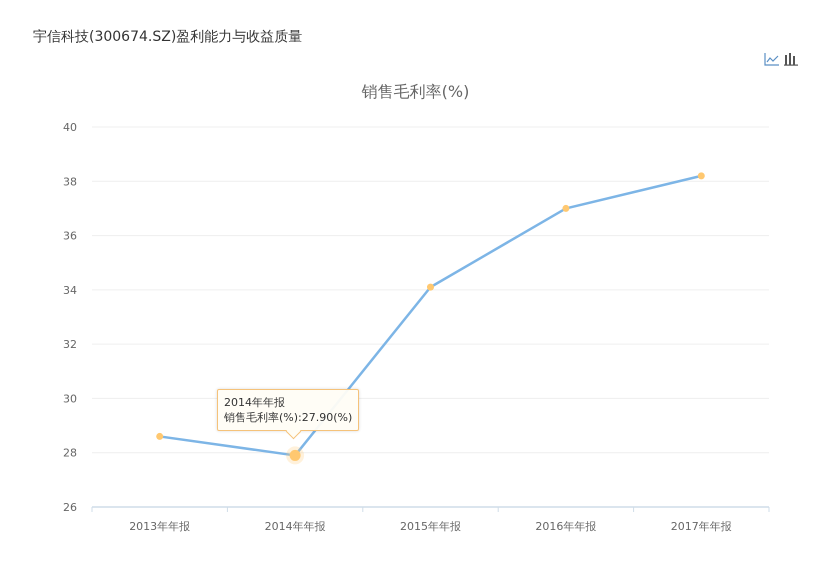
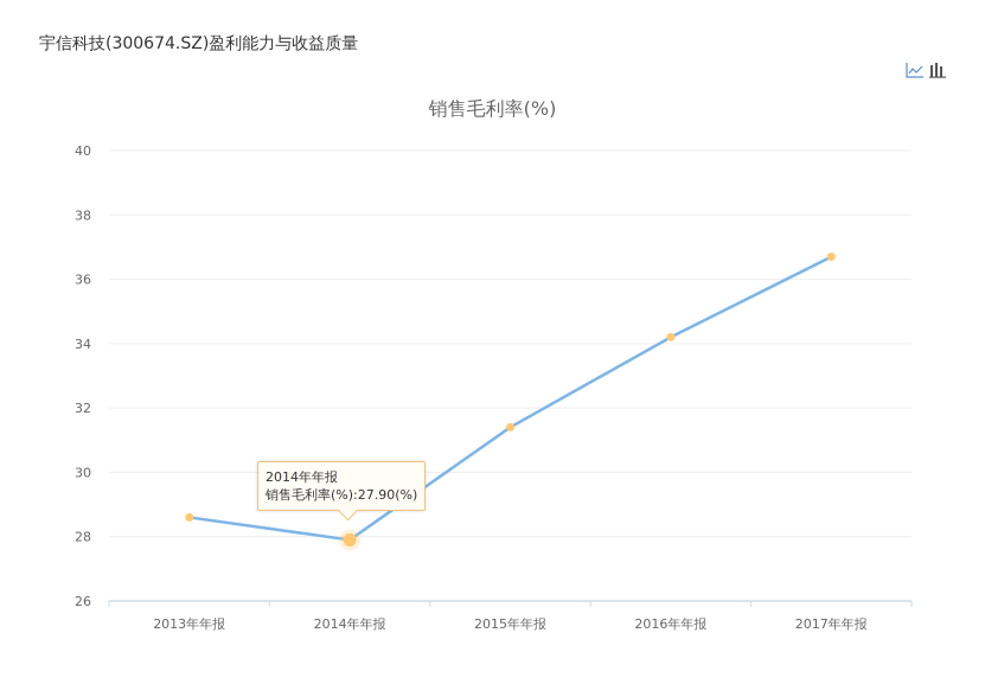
2015年年报: 34.1 -> 31.4
2016年年报: 37.0 -> 34.2
2017年年报: 38.2 -> 36.7
